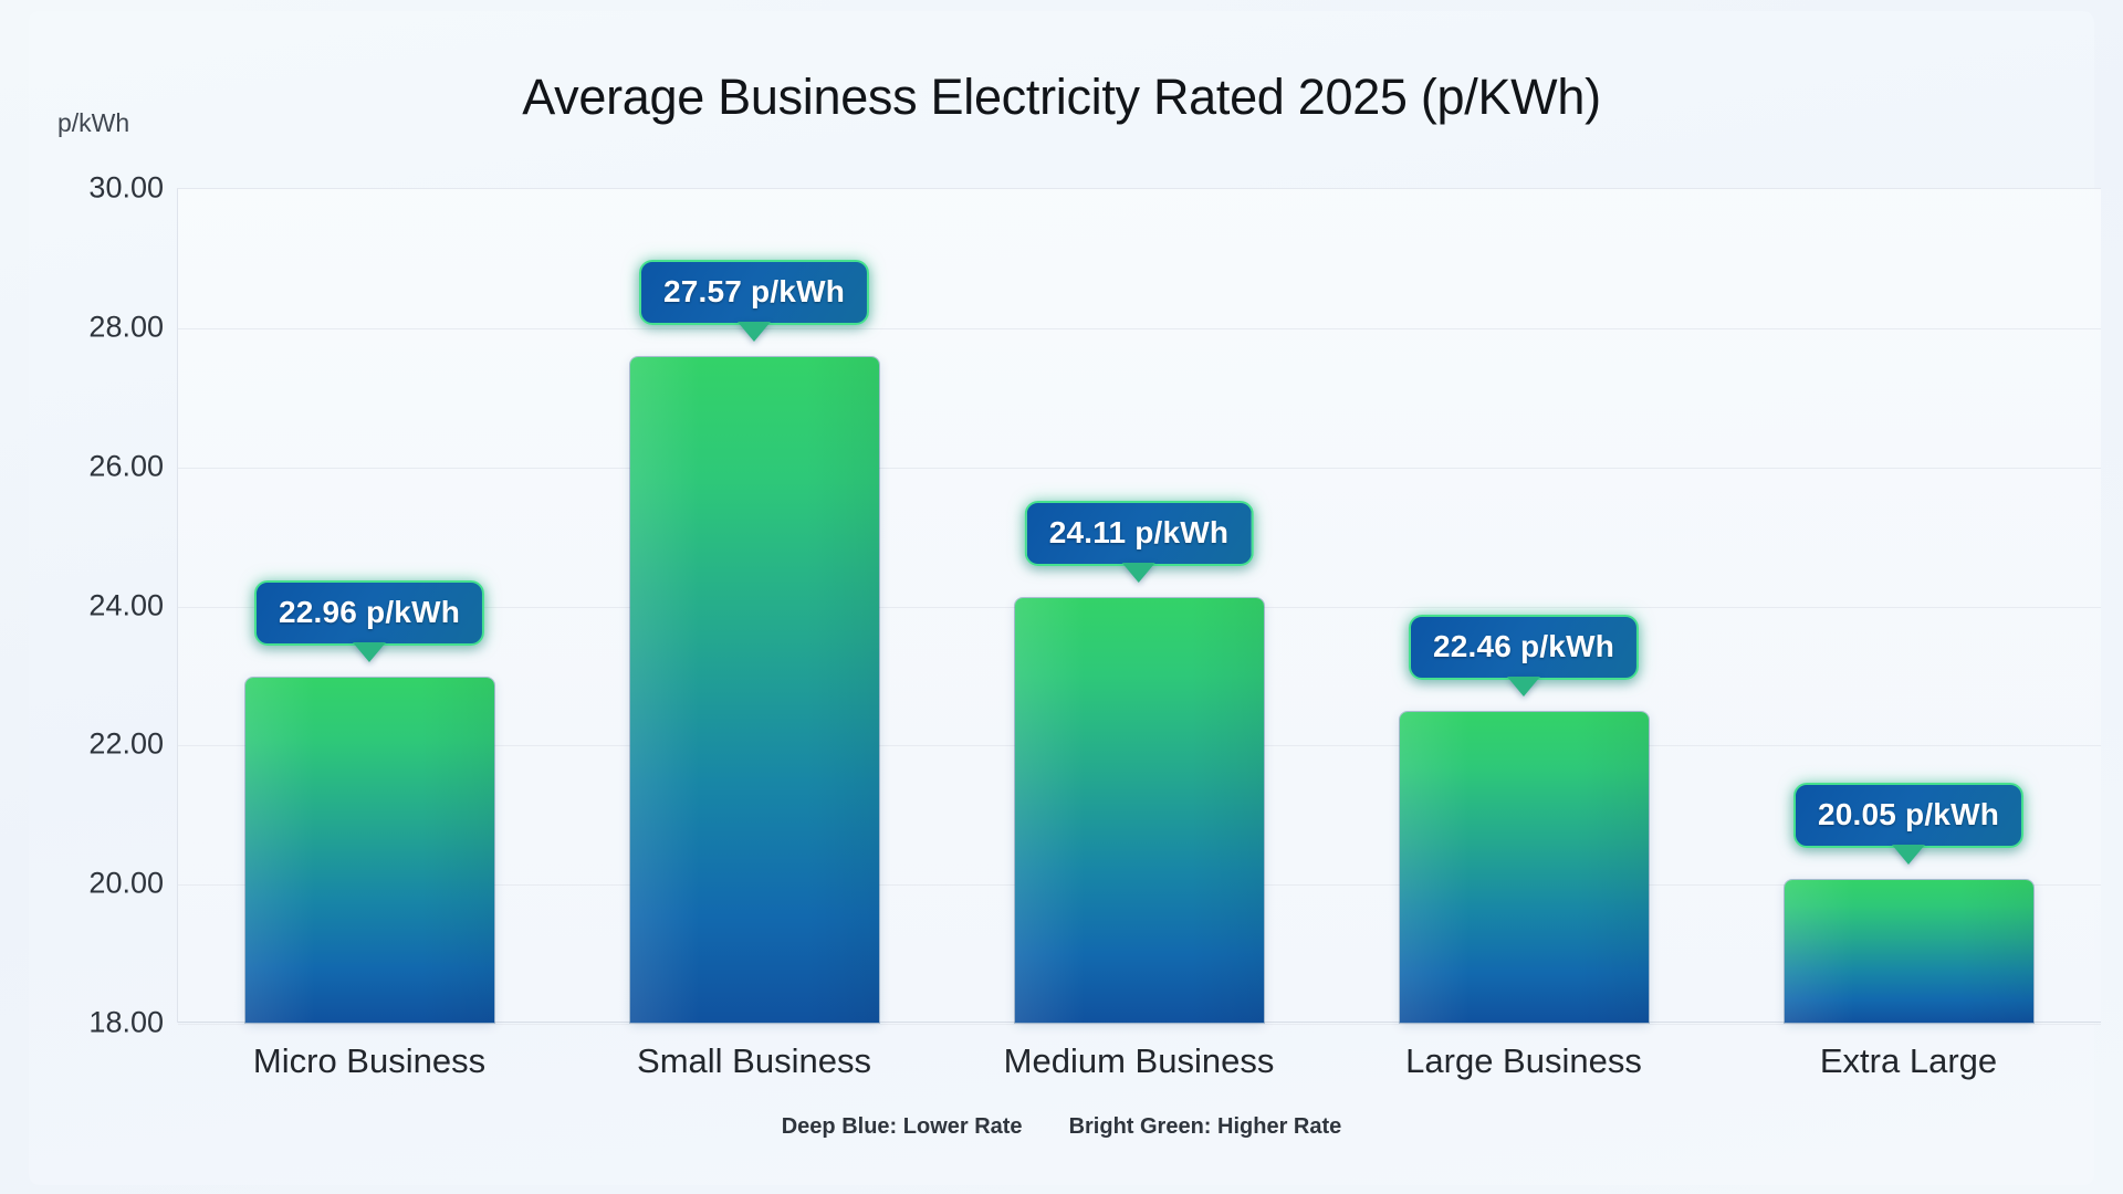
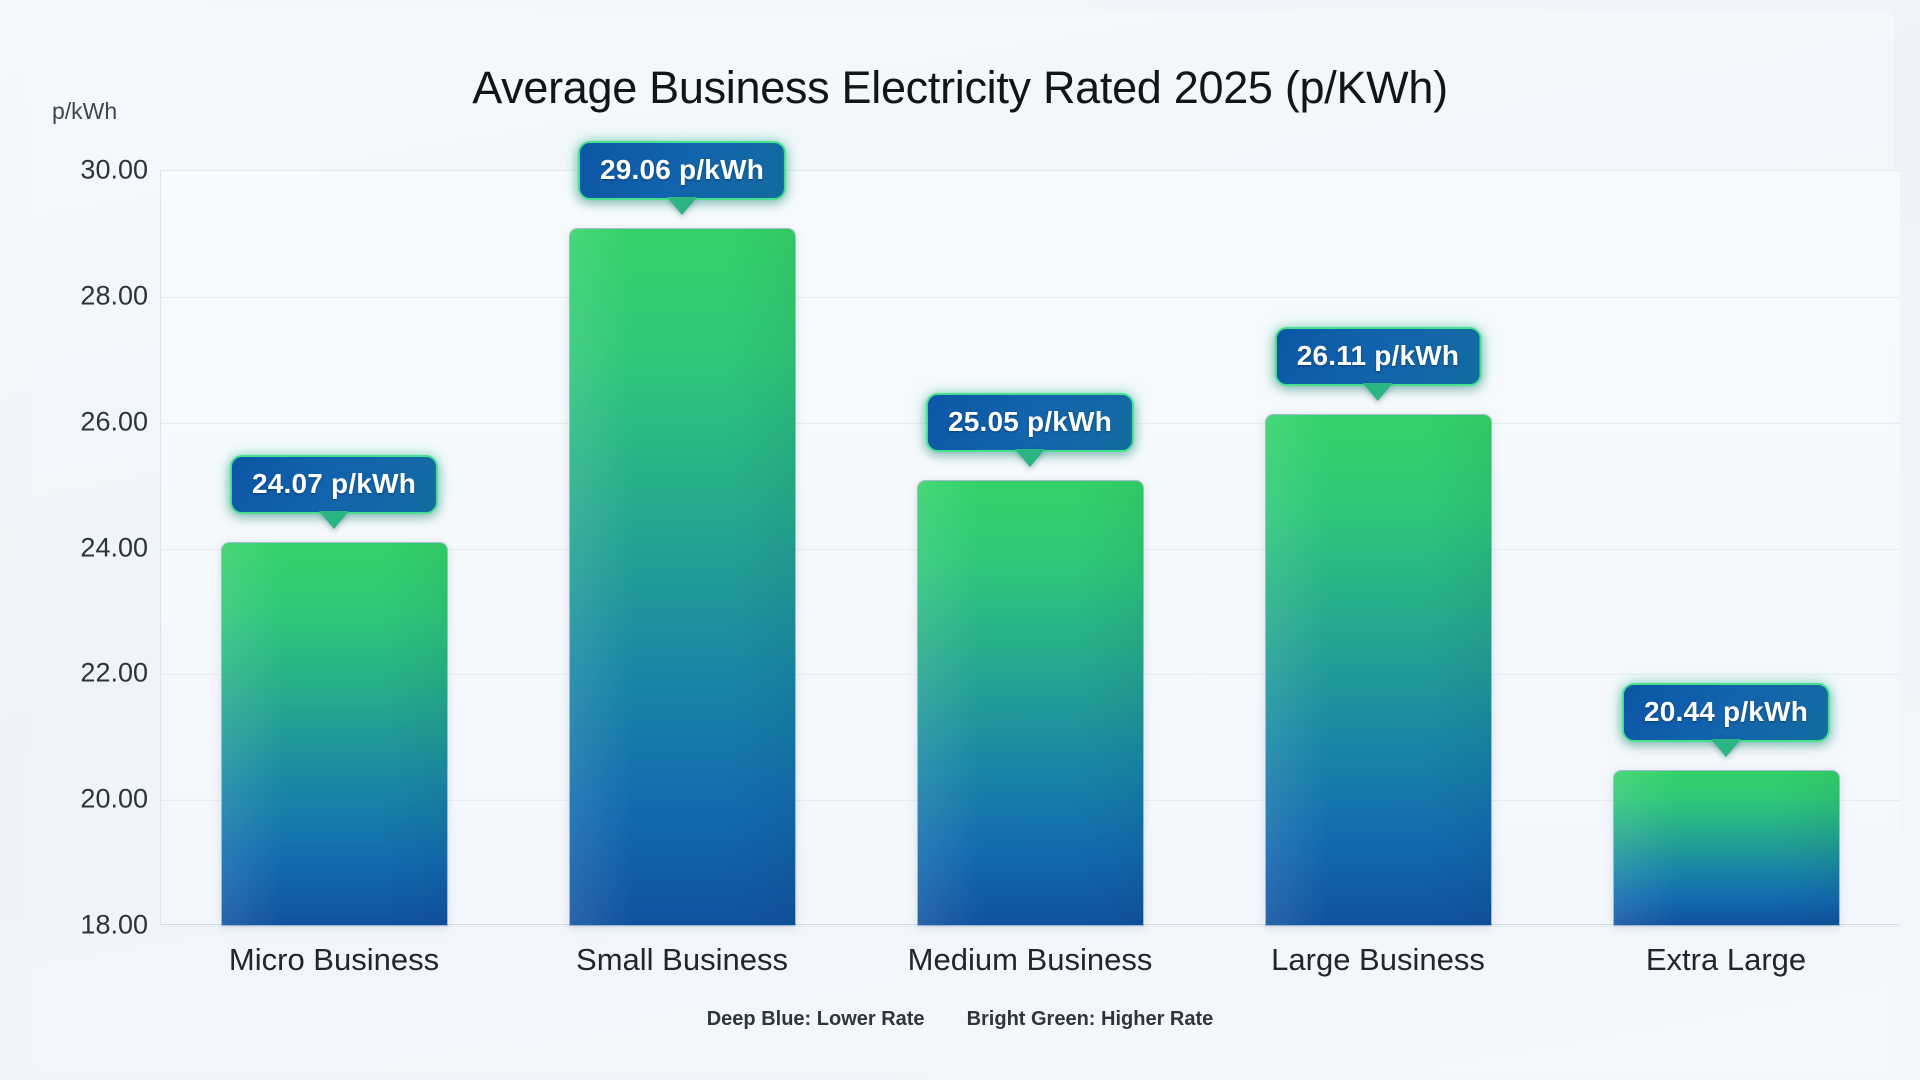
Micro Business: 22.96 -> 24.07
Small Business: 27.57 -> 29.06
Medium Business: 24.11 -> 25.05
Large Business: 22.46 -> 26.11
Extra Large: 20.05 -> 20.44
